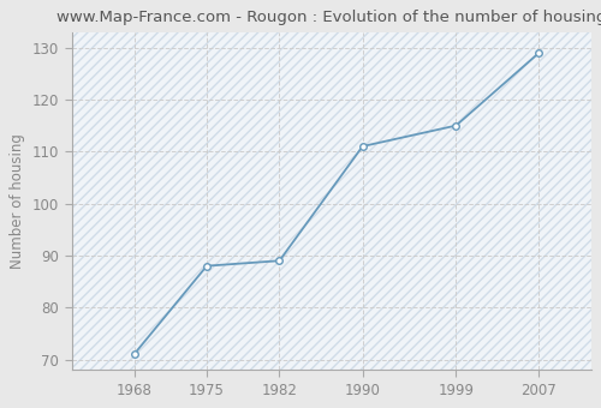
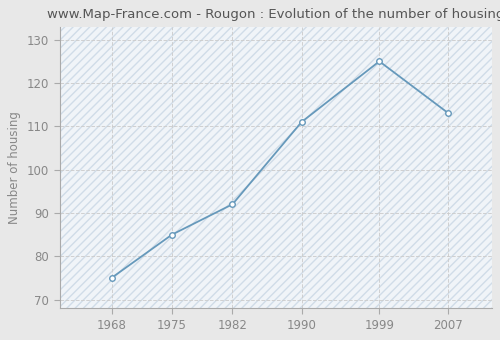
1968: 71 -> 75
1975: 88 -> 85
1982: 89 -> 92
1999: 115 -> 125
2007: 129 -> 113
